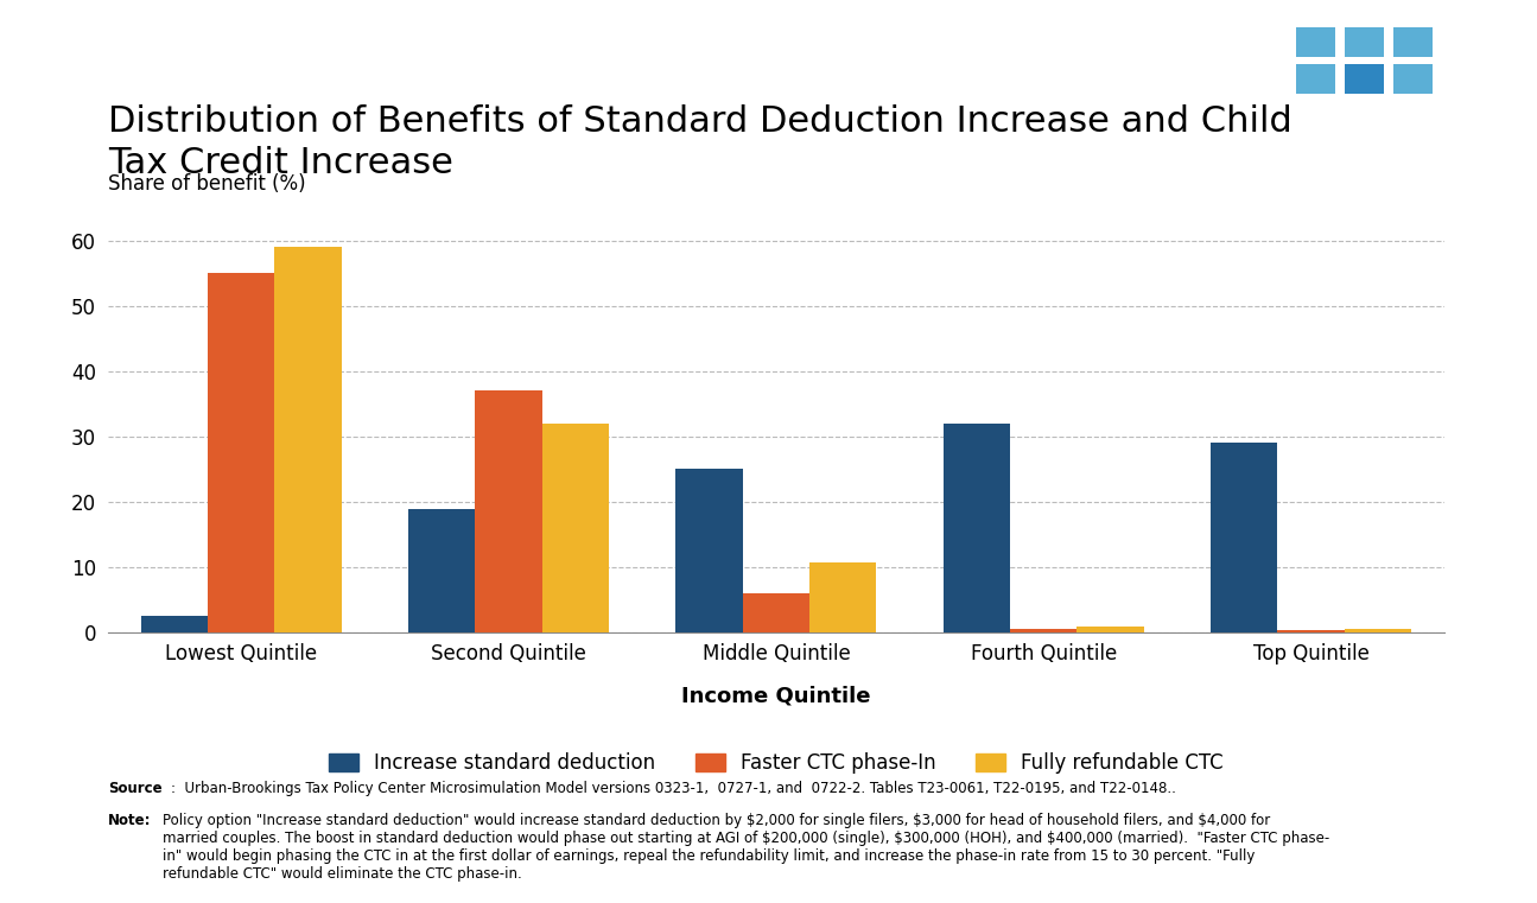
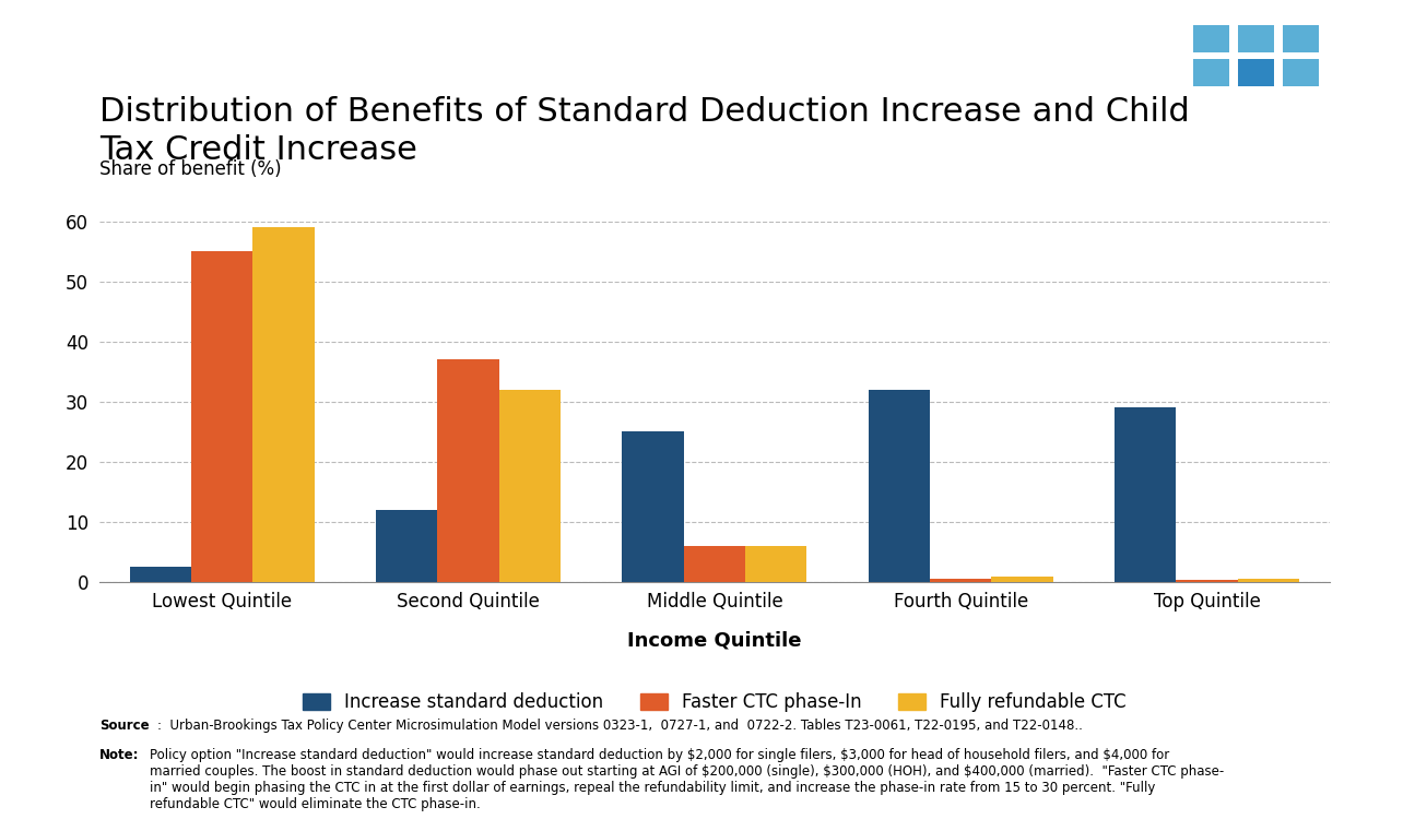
Increase standard deduction/Second Quintile: 18.8 -> 12.0
Fully refundable CTC/Middle Quintile: 10.6 -> 6.0
